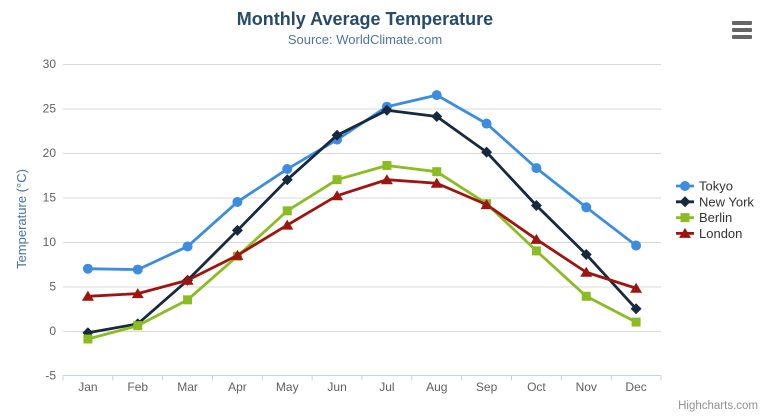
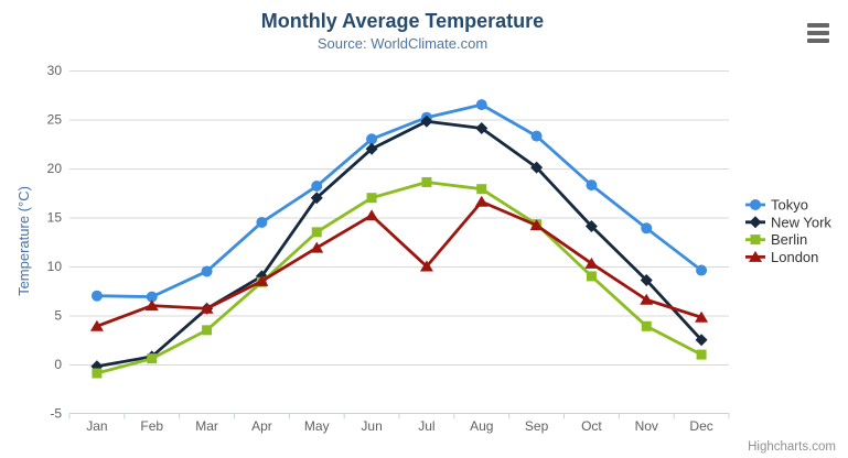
London/Feb: 4 -> 6
New York/Apr: 11 -> 9
Tokyo/Jun: 22 -> 23
London/Jul: 17 -> 10
